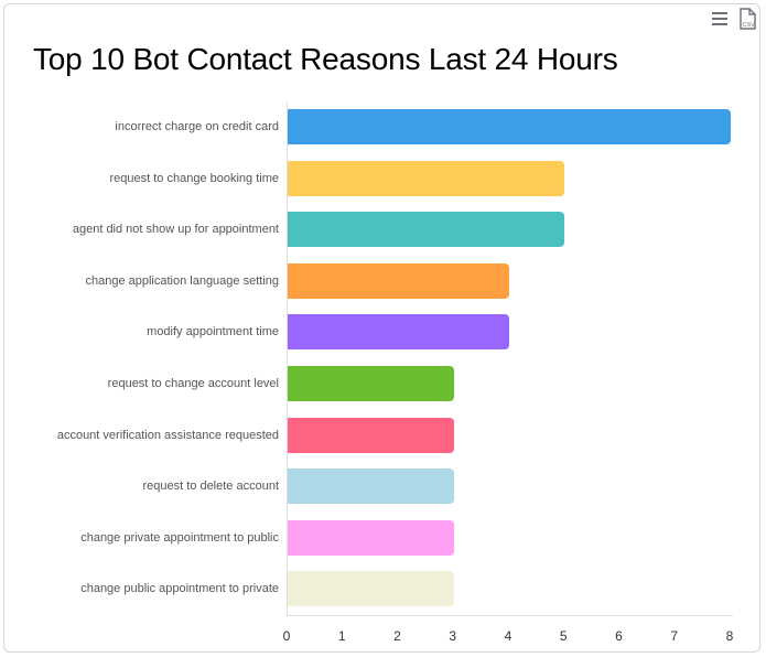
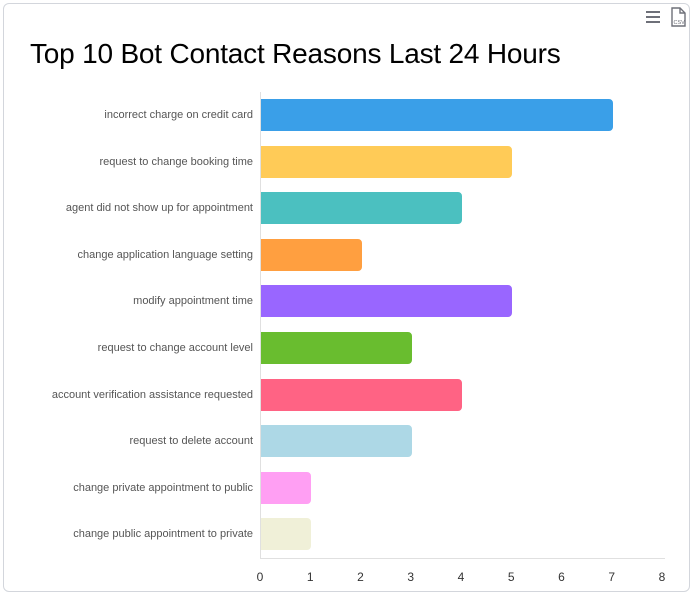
incorrect charge on credit card: 8 -> 7
agent did not show up for appointment: 5 -> 4
change application language setting: 4 -> 2
modify appointment time: 4 -> 5
account verification assistance requested: 3 -> 4
change private appointment to public: 3 -> 1
change public appointment to private: 3 -> 1
